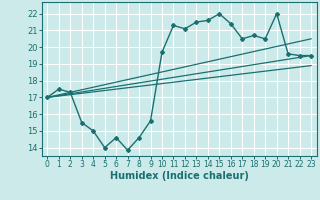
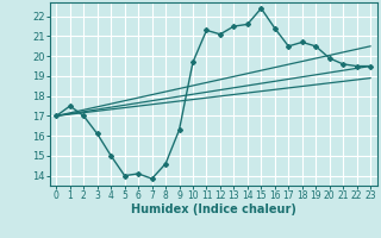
2: 17.3 -> 17.0
3: 15.5 -> 16.1
6: 14.6 -> 14.1
9: 15.6 -> 16.3
15: 22.0 -> 22.4
20: 22.0 -> 19.9
